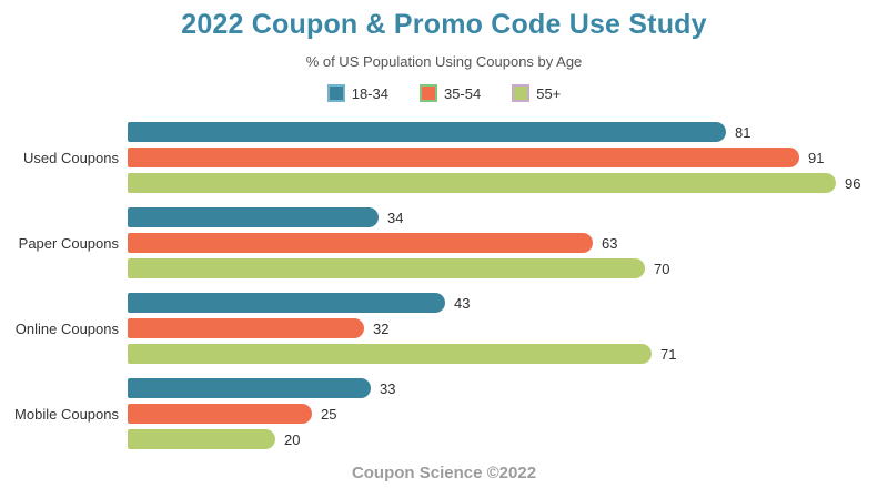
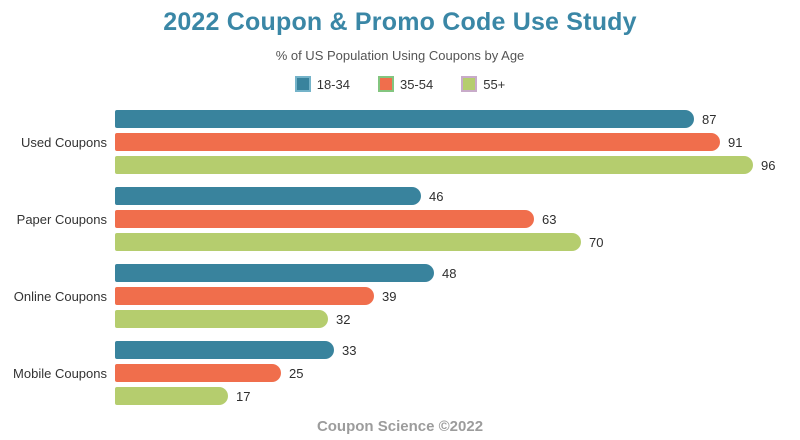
18-34/Used Coupons: 81 -> 87
18-34/Paper Coupons: 34 -> 46
18-34/Online Coupons: 43 -> 48
35-54/Online Coupons: 32 -> 39
55+/Online Coupons: 71 -> 32
55+/Mobile Coupons: 20 -> 17
